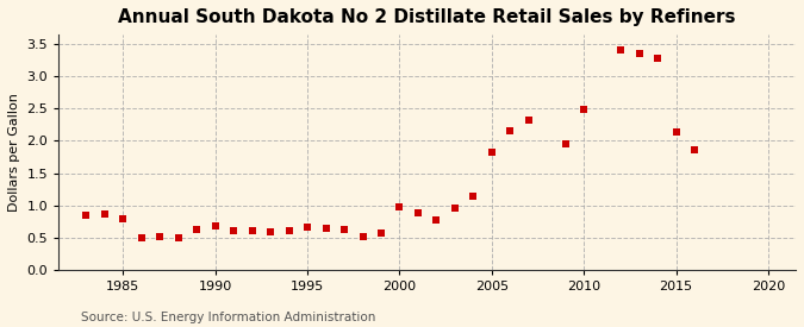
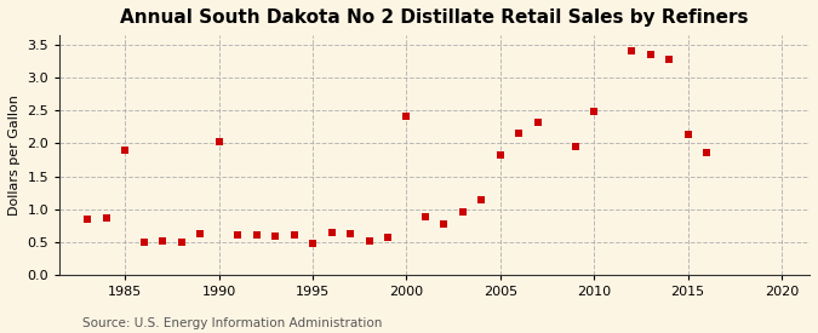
1985: 0.79 -> 1.90
1990: 0.68 -> 2.02
1995: 0.67 -> 0.48
2000: 0.98 -> 2.42
